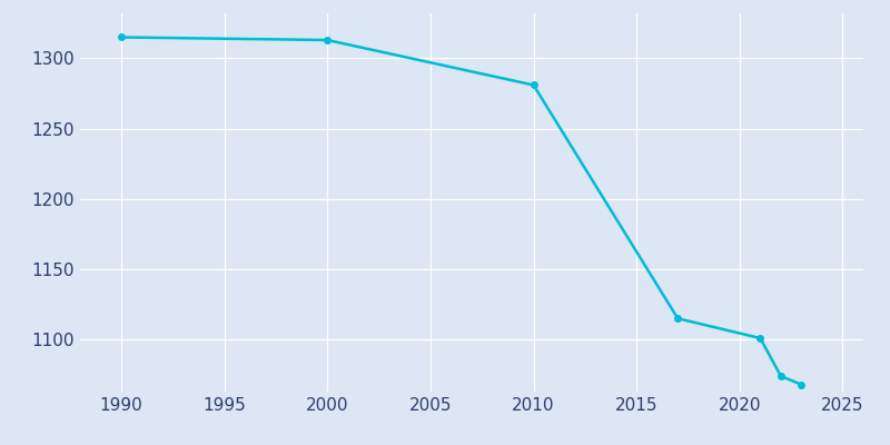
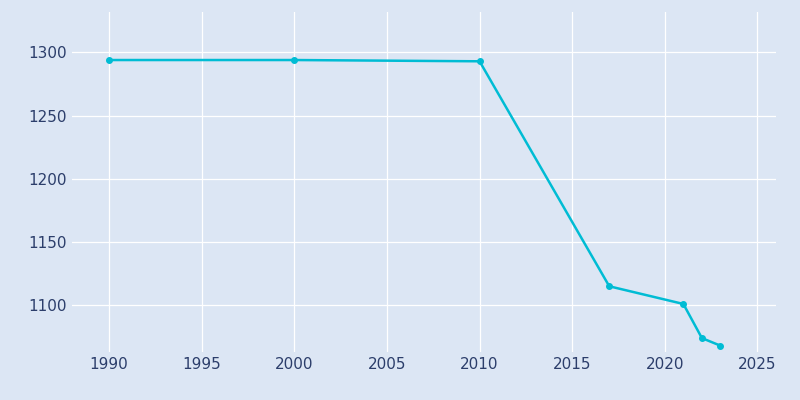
1990: 1315 -> 1294
2000: 1313 -> 1294
2010: 1281 -> 1293
